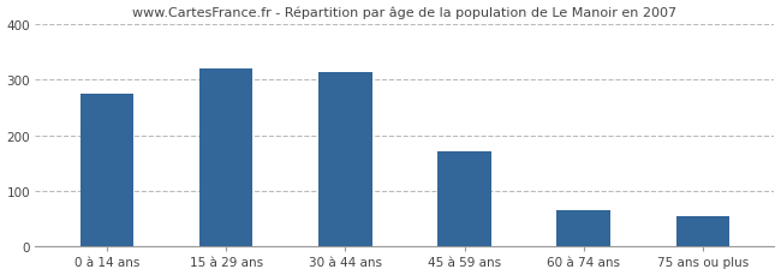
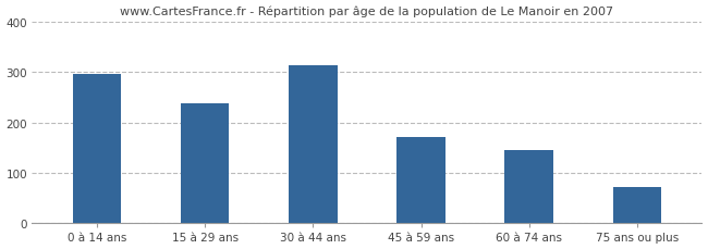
0 à 14 ans: 275 -> 297
15 à 29 ans: 320 -> 238
60 à 74 ans: 65 -> 145
75 ans ou plus: 55 -> 72
